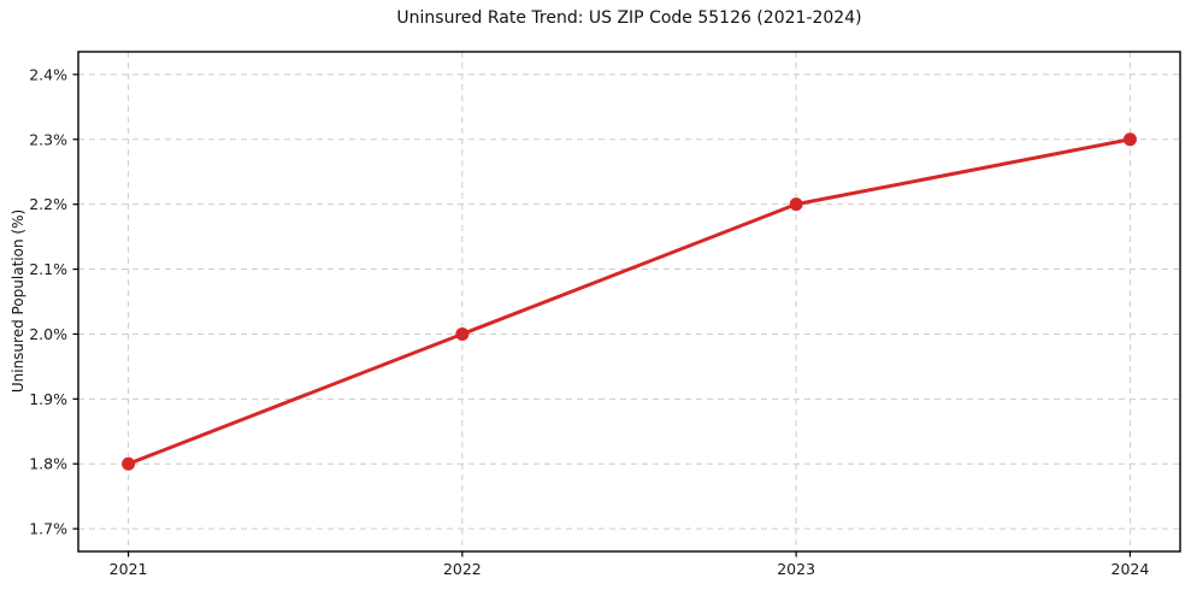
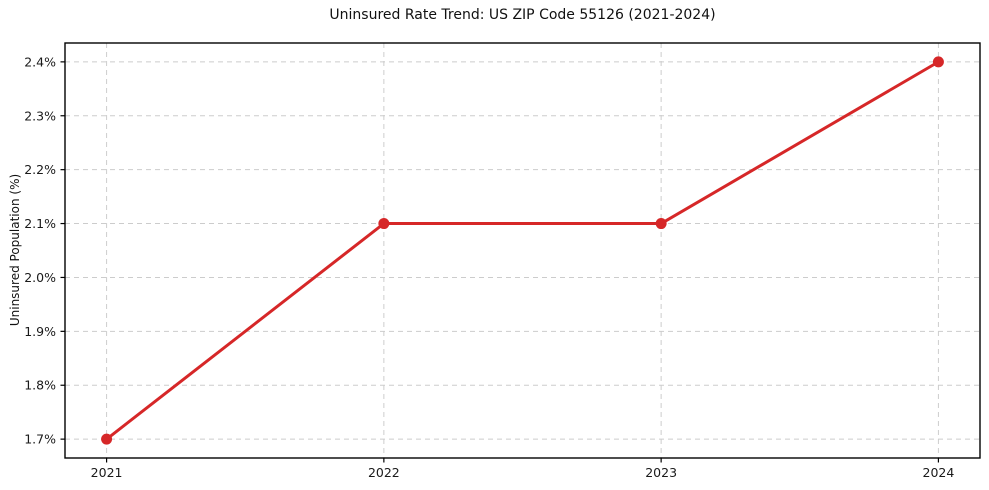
2021: 1.8% -> 1.7%
2022: 2.0% -> 2.1%
2023: 2.2% -> 2.1%
2024: 2.3% -> 2.4%
